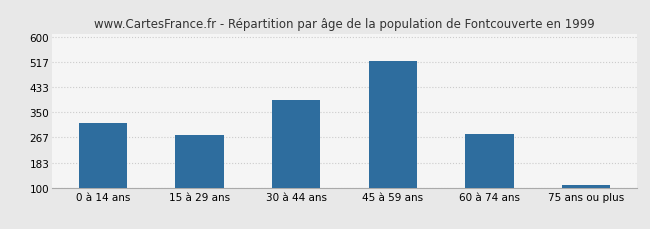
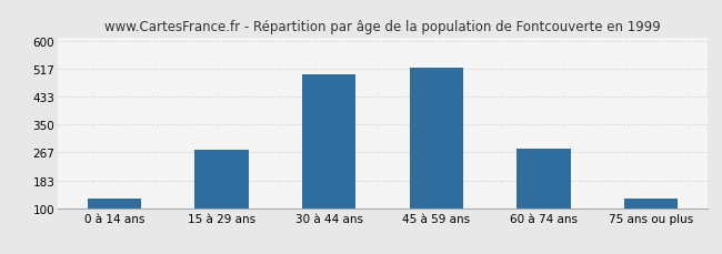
0 à 14 ans: 313 -> 130
30 à 44 ans: 391 -> 500
75 ans ou plus: 107 -> 130
